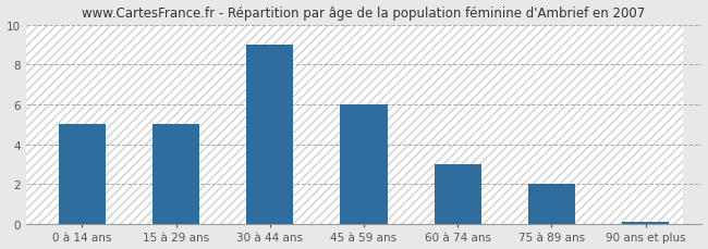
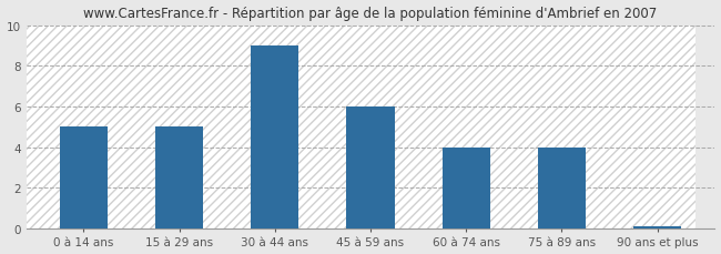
60 à 74 ans: 3.0 -> 4.0
75 à 89 ans: 2.0 -> 4.0
